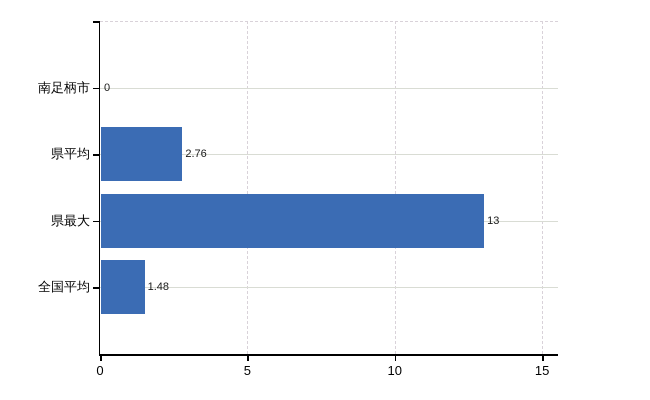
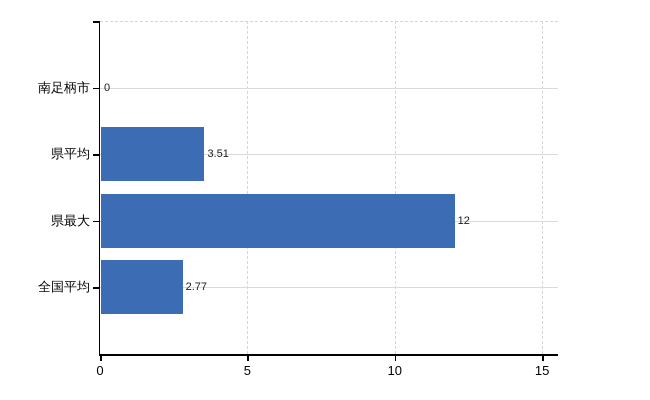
県平均: 2.76 -> 3.51
県最大: 13 -> 12
全国平均: 1.48 -> 2.77
